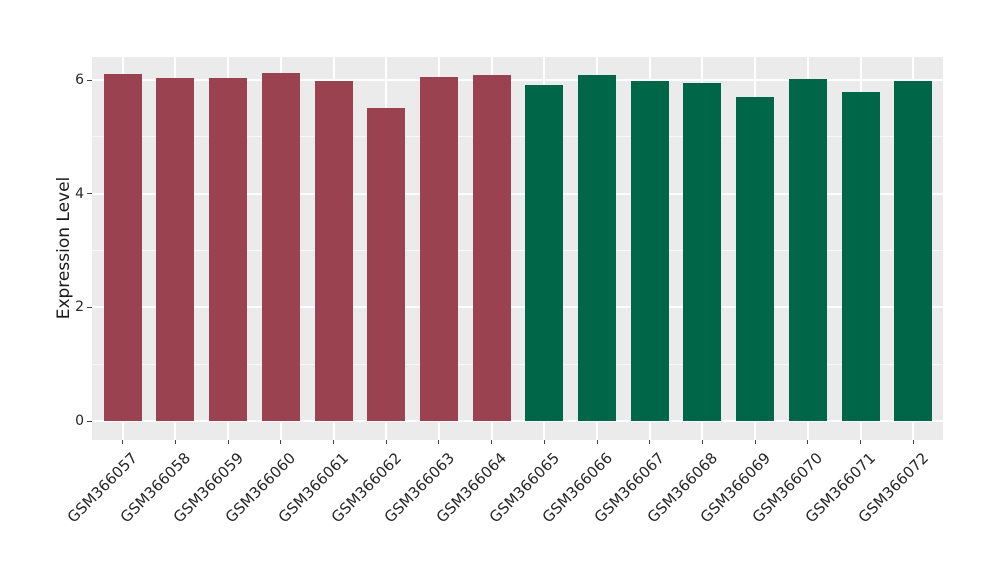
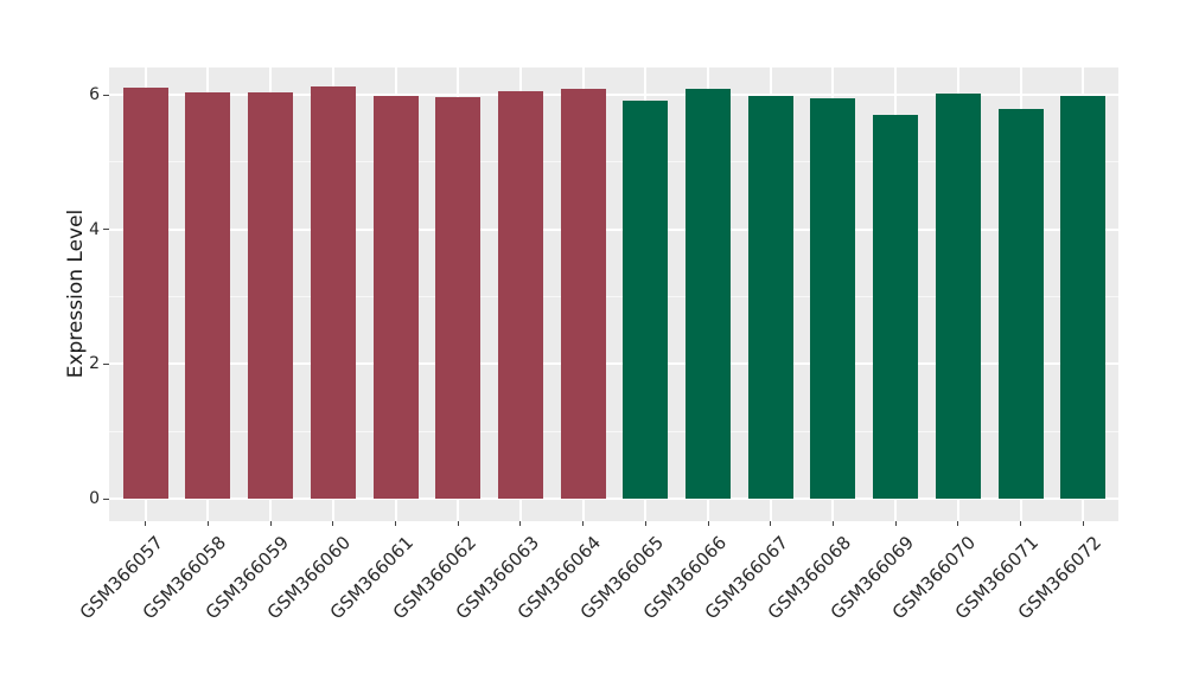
GSM366062: 5.5 -> 6.0
